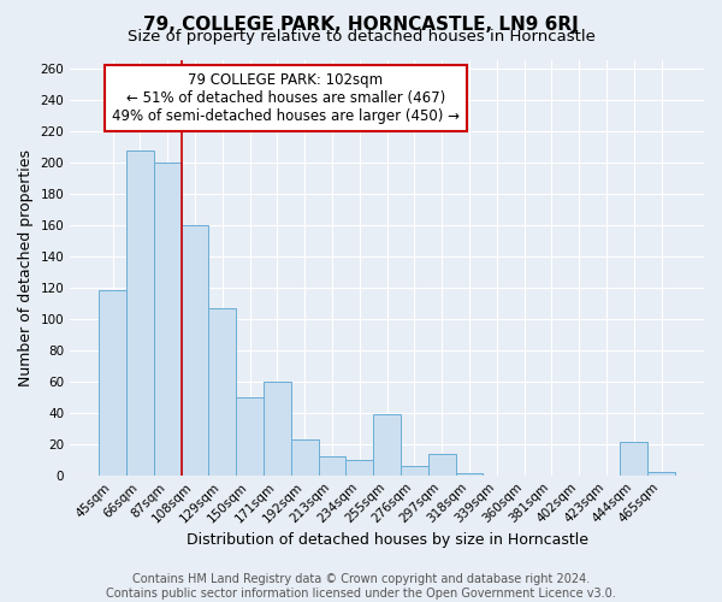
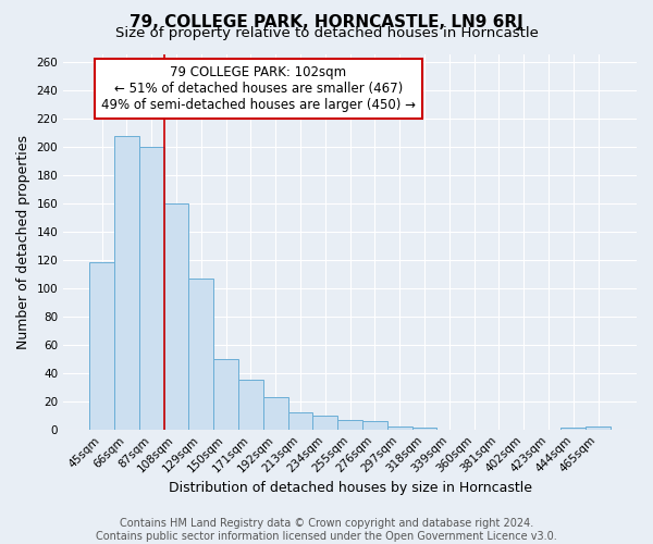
171sqm: 60 -> 35
255sqm: 39 -> 7
297sqm: 14 -> 2
444sqm: 21 -> 1
